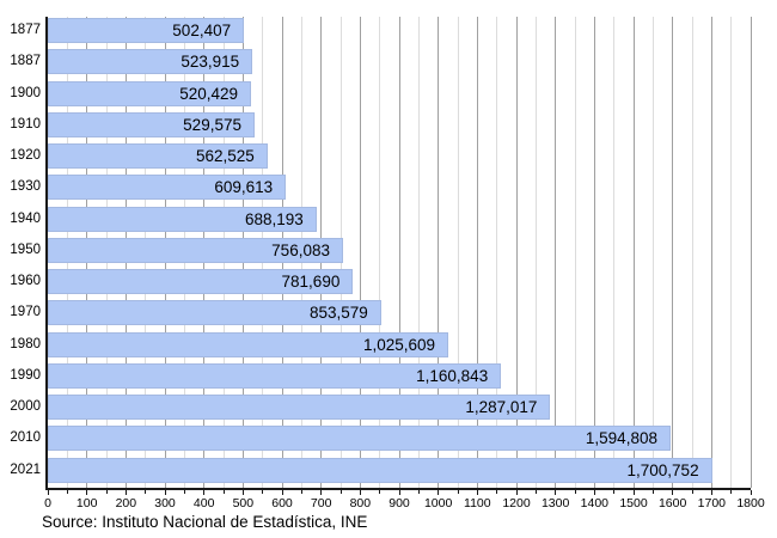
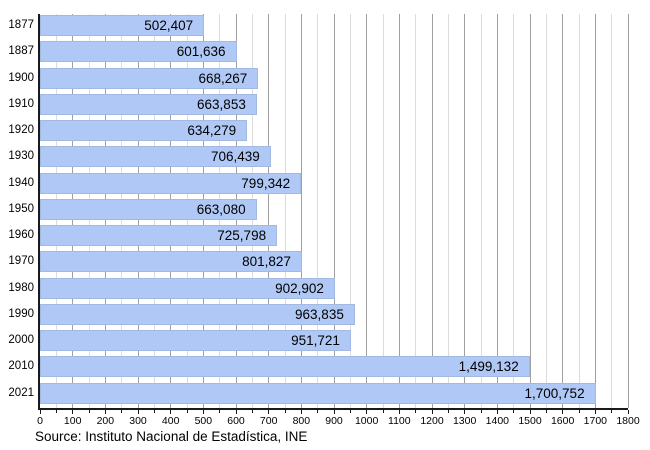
1887: 523,915 -> 601,636
1900: 520,429 -> 668,267
1910: 529,575 -> 663,853
1920: 562,525 -> 634,279
1930: 609,613 -> 706,439
1940: 688,193 -> 799,342
1950: 756,083 -> 663,080
1960: 781,690 -> 725,798
1970: 853,579 -> 801,827
1980: 1,025,609 -> 902,902
1990: 1,160,843 -> 963,835
2000: 1,287,017 -> 951,721
2010: 1,594,808 -> 1,499,132
